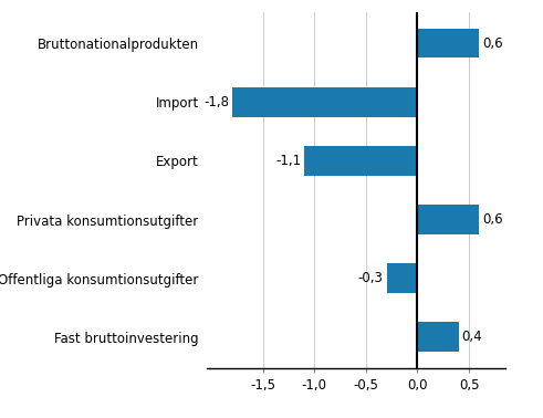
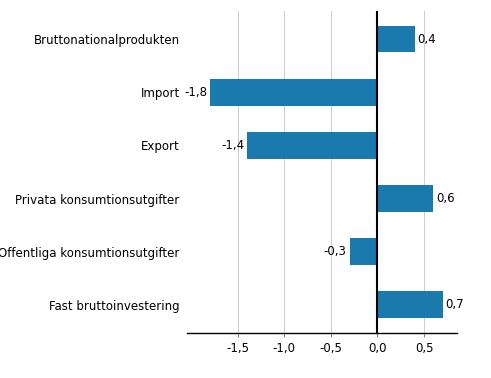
Bruttonationalprodukten: 0,6 -> 0,4
Export: -1,1 -> -1,4
Fast bruttoinvestering: 0,4 -> 0,7
